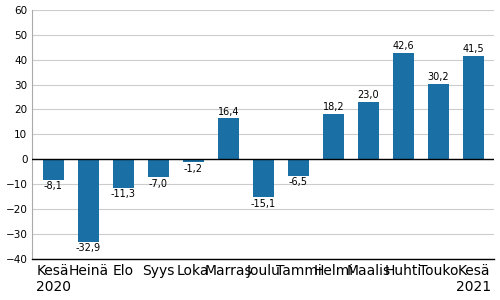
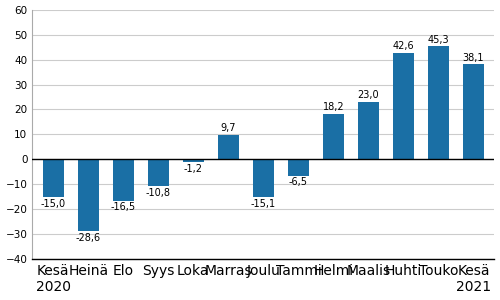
Kesä 2020: -8,1 -> -15,0
Heinä: -32,9 -> -28,6
Elo: -11,3 -> -16,5
Syys: -7,0 -> -10,8
Marras: 16,4 -> 9,7
Touko: 30,2 -> 45,3
Kesä 2021: 41,5 -> 38,1
